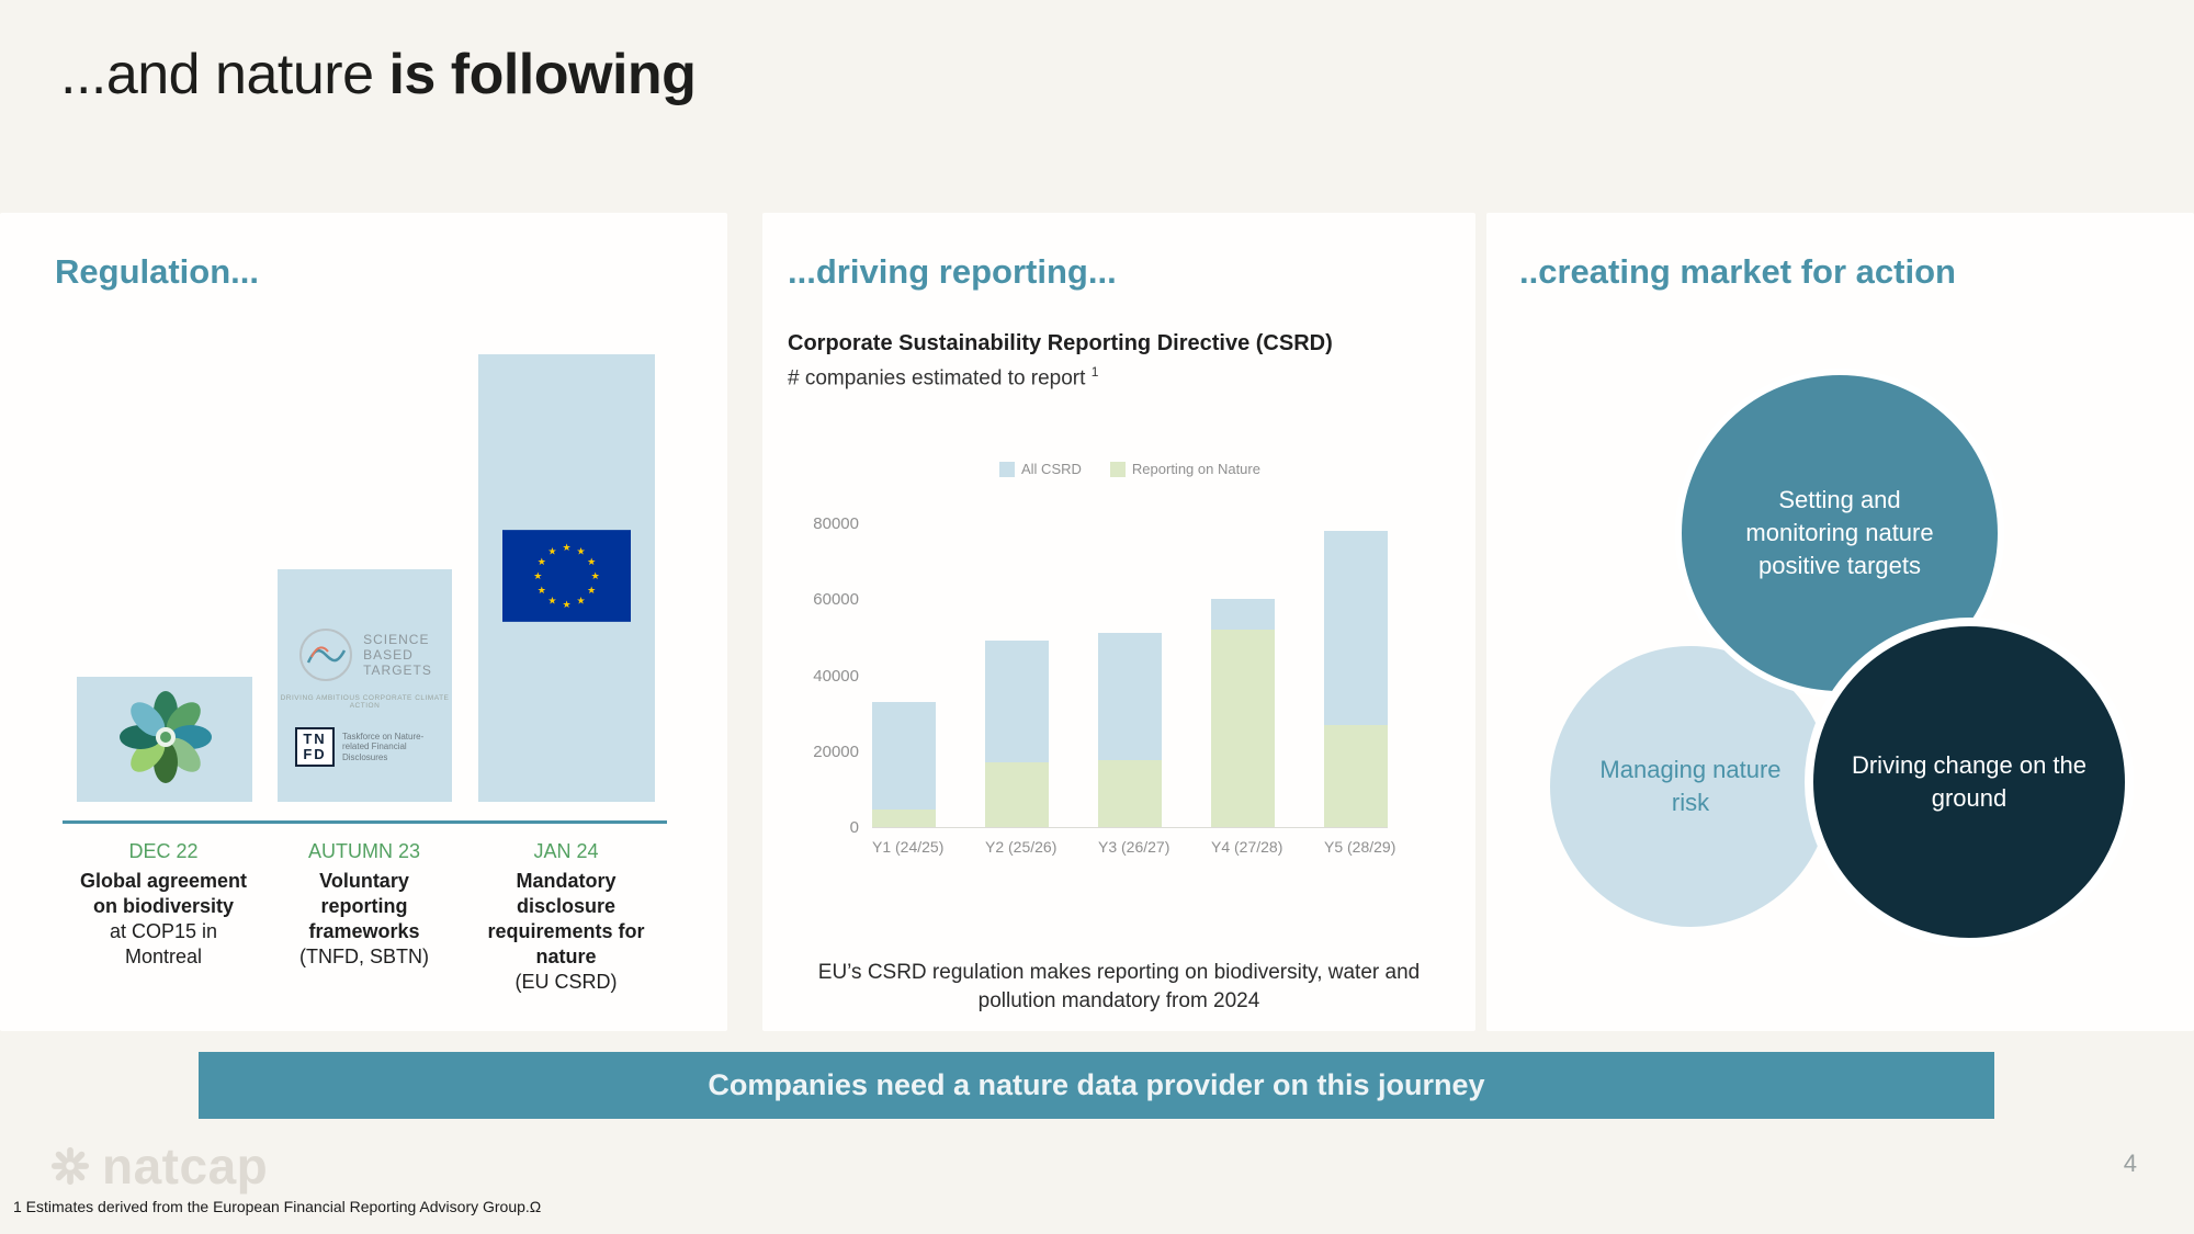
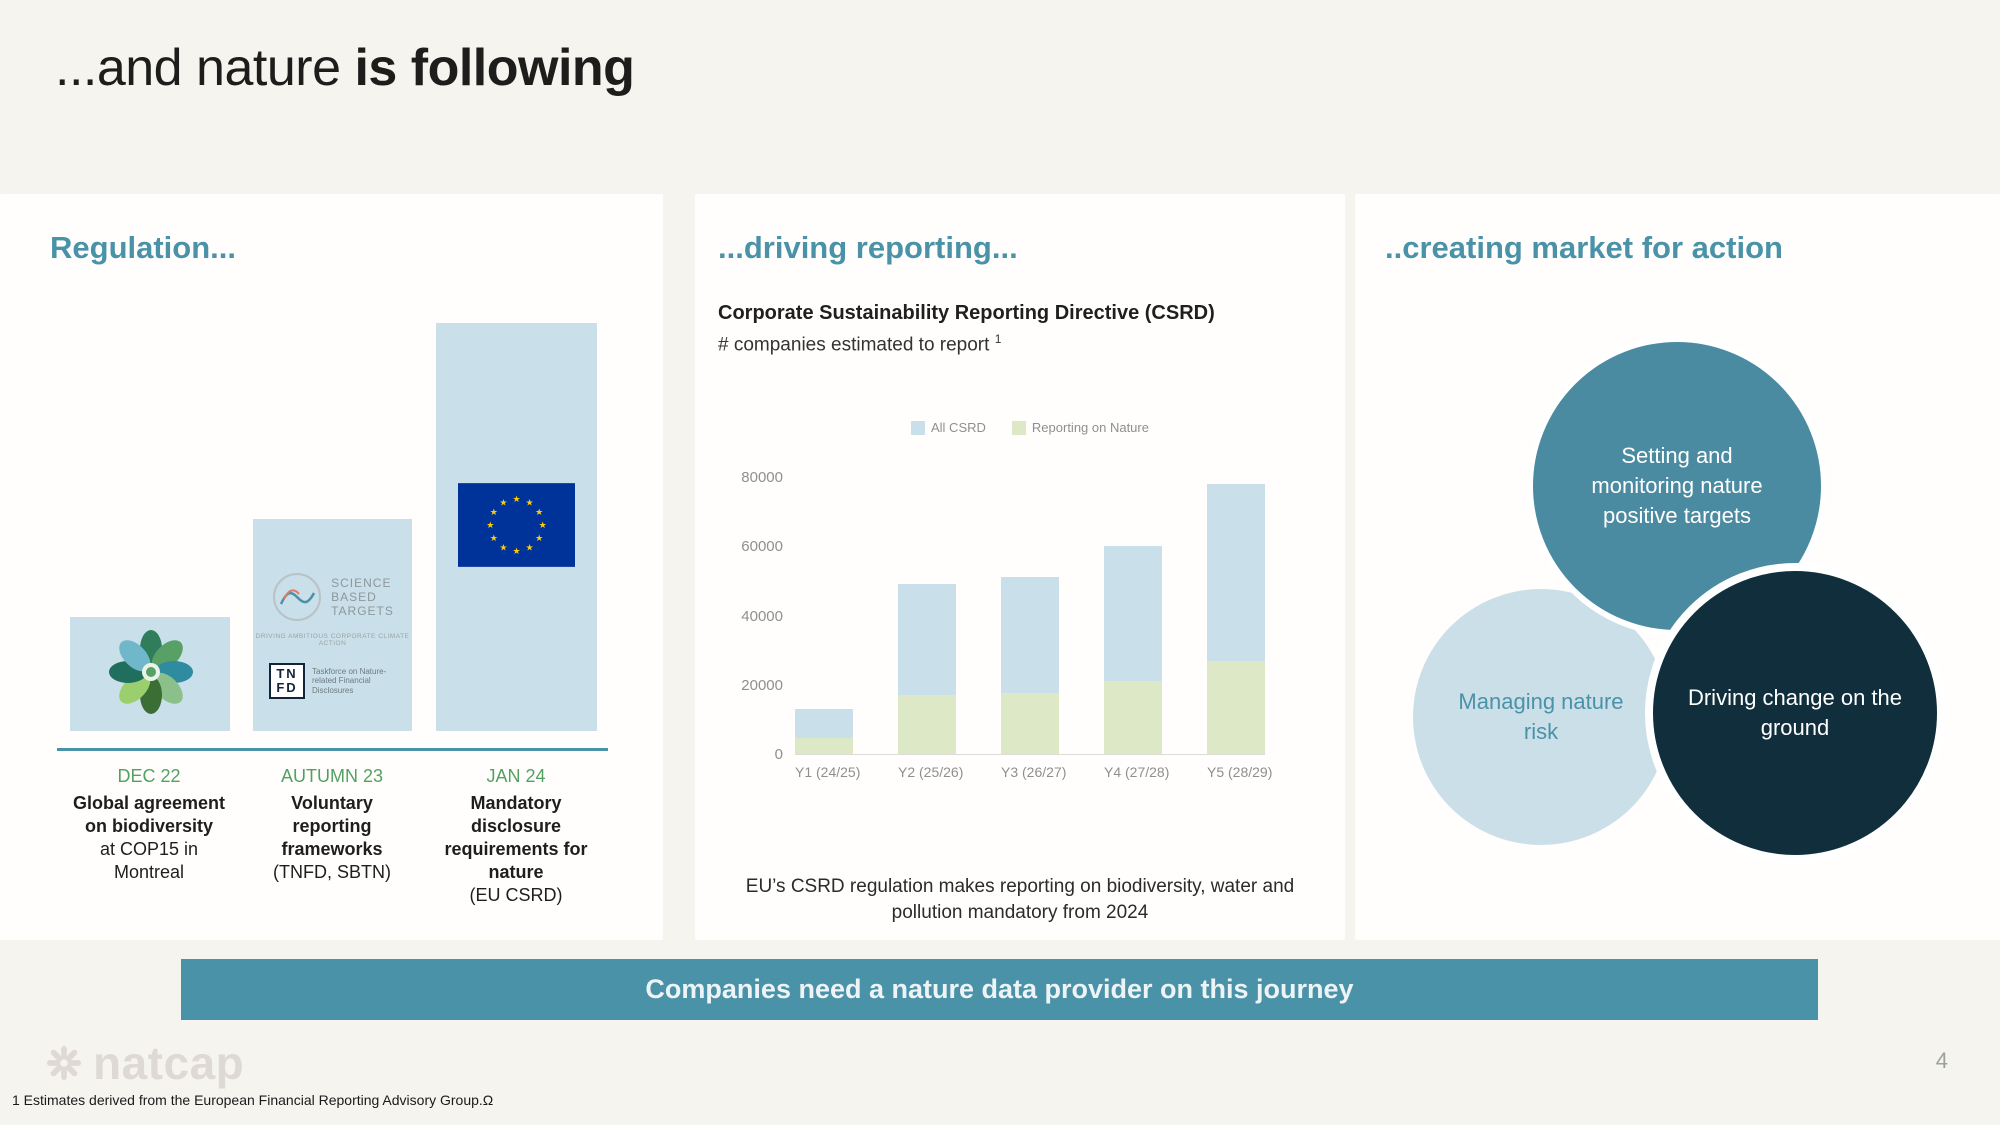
All CSRD/Y1 (24/25): 33000 -> 13000
Reporting on Nature/Y4 (27/28): 52000 -> 21000
